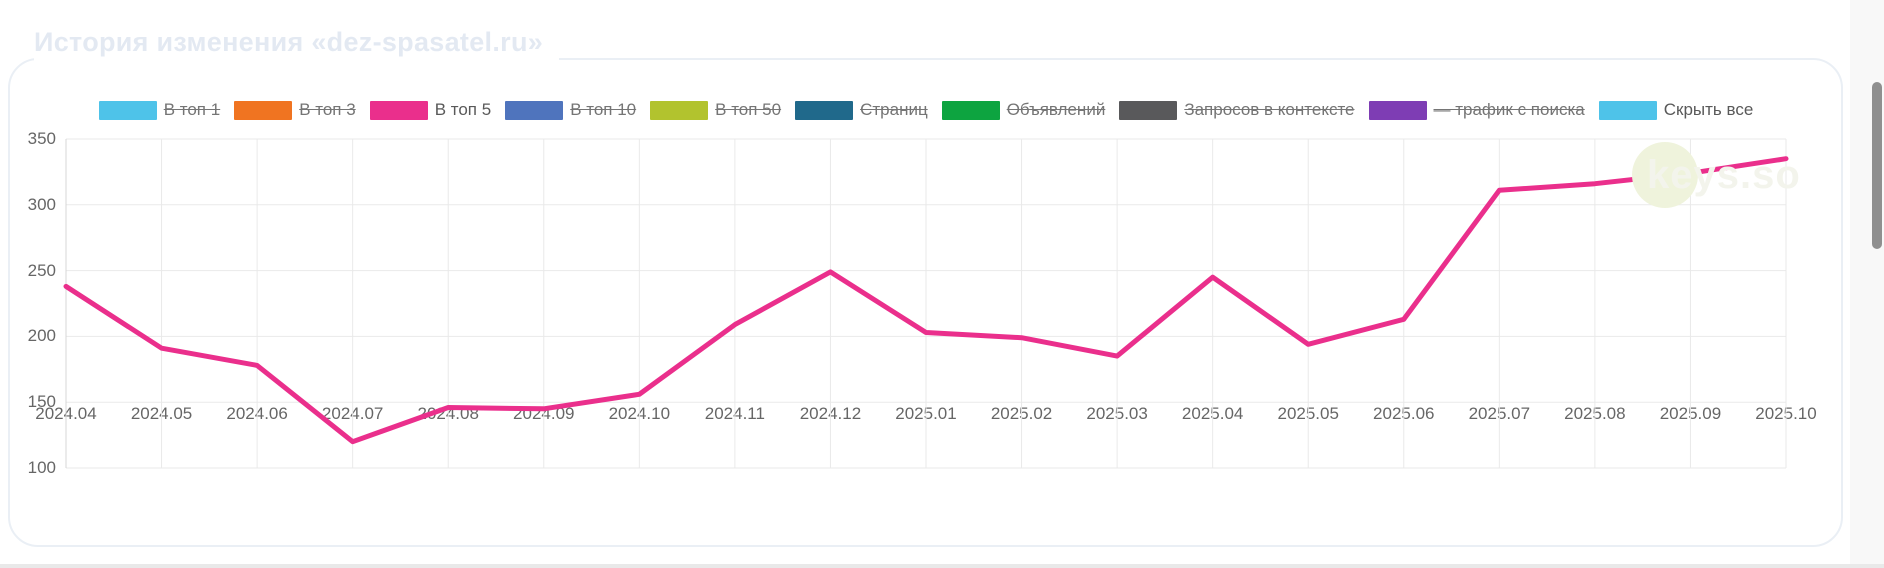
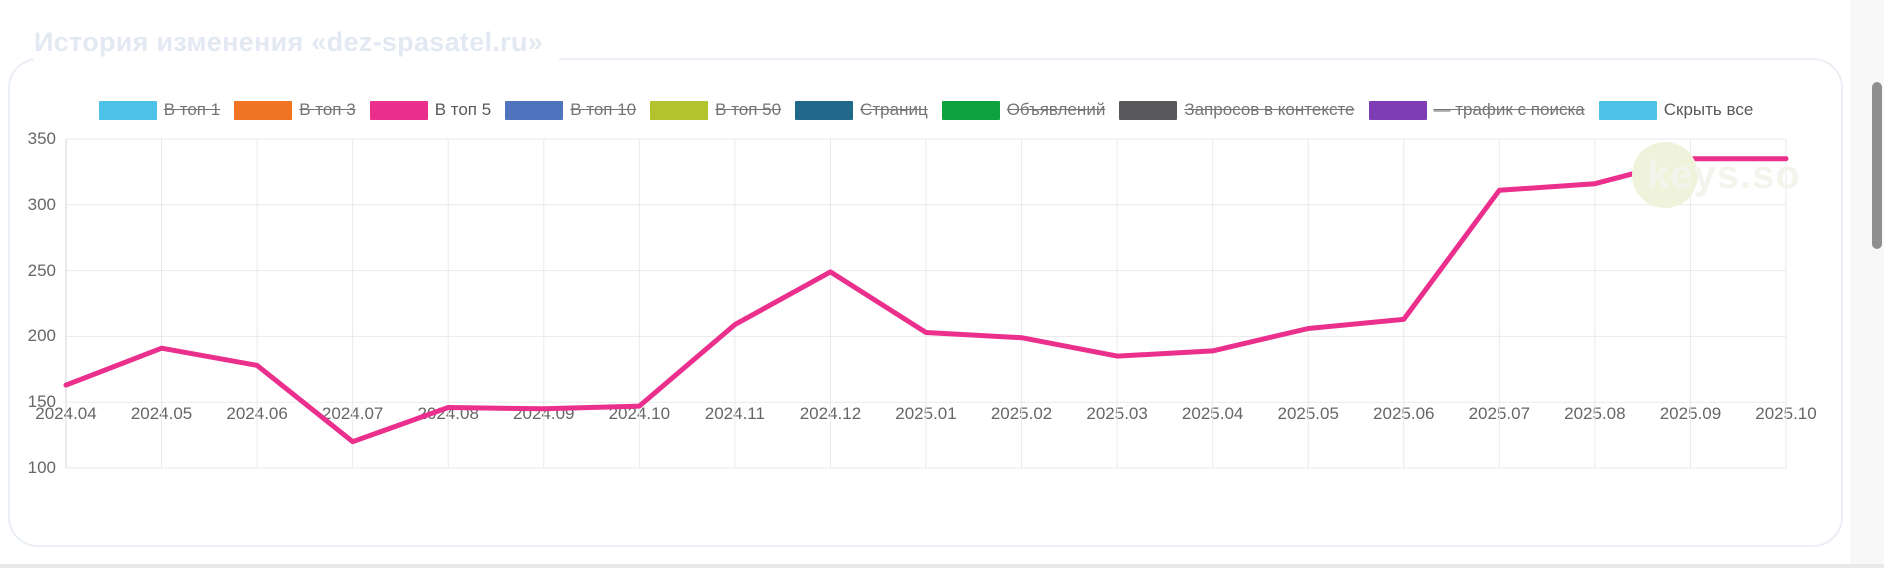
2024.04: 238 -> 163
2024.10: 156 -> 147
2025.04: 245 -> 189
2025.05: 194 -> 206
2025.09: 324 -> 335
